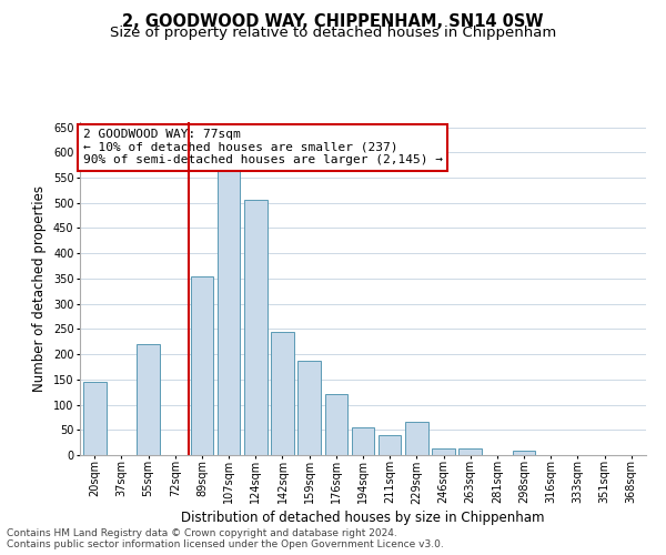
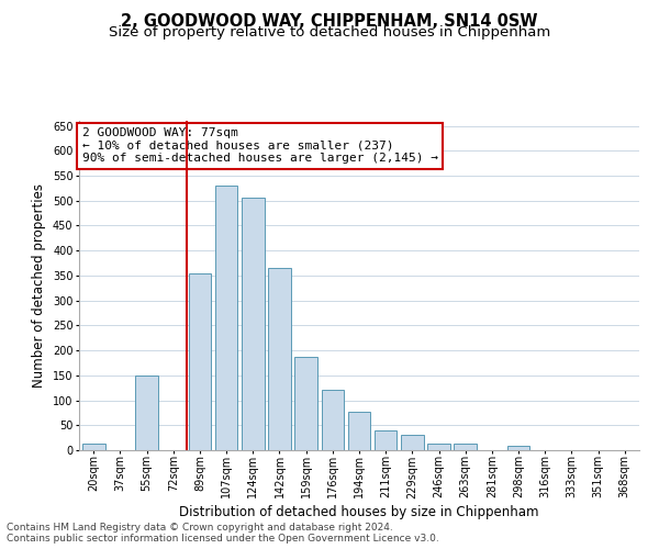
20sqm: 145 -> 13
55sqm: 220 -> 150
107sqm: 565 -> 530
142sqm: 245 -> 365
194sqm: 55 -> 78
229sqm: 65 -> 30
